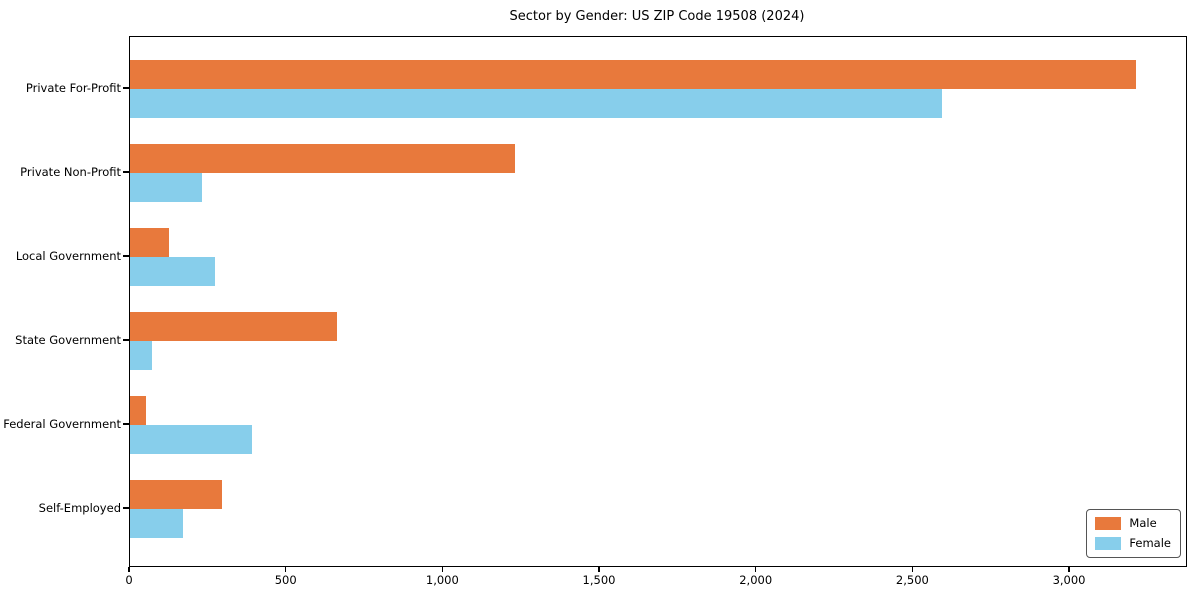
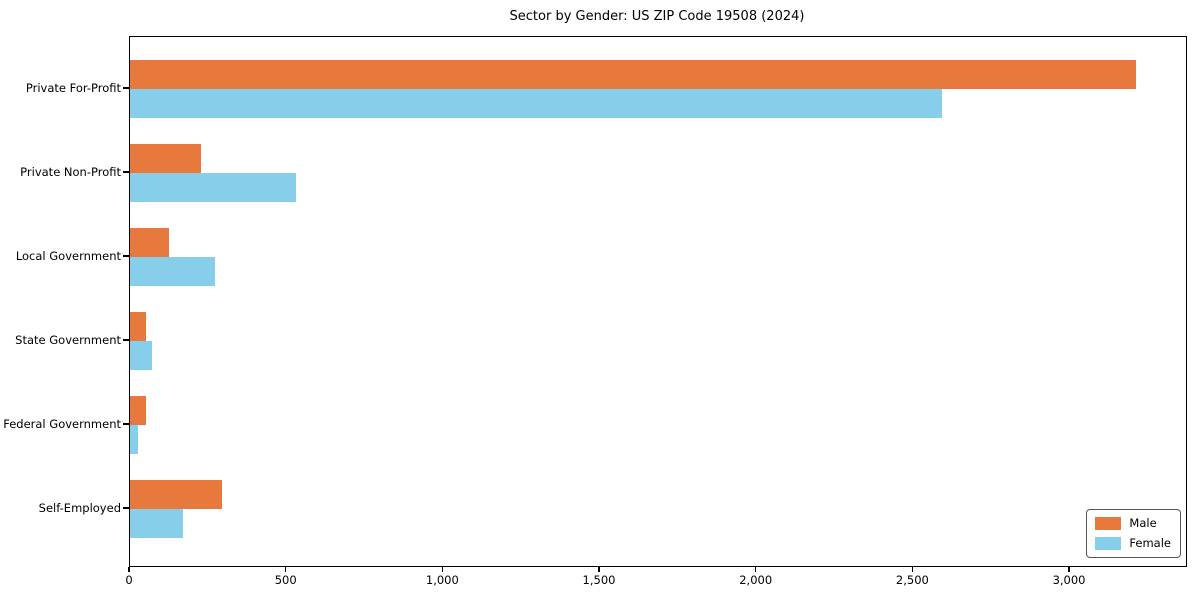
Male/Private Non-Profit: 1230 -> 220
Female/Private Non-Profit: 230 -> 530
Male/State Government: 660 -> 50
Female/Federal Government: 390 -> 20
